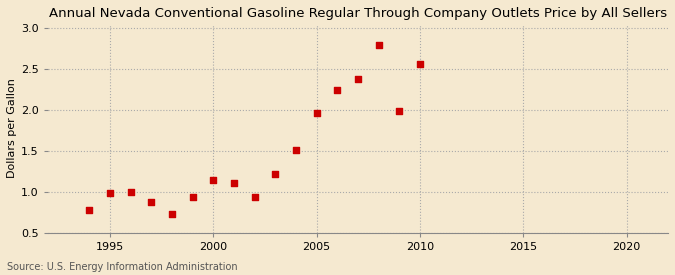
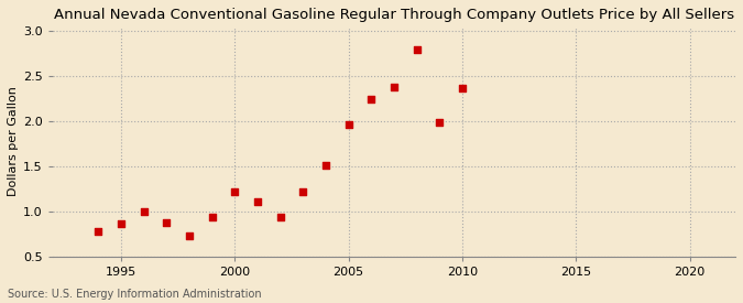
1995: 0.98 -> 0.86
2000: 1.14 -> 1.22
2010: 2.56 -> 2.36
